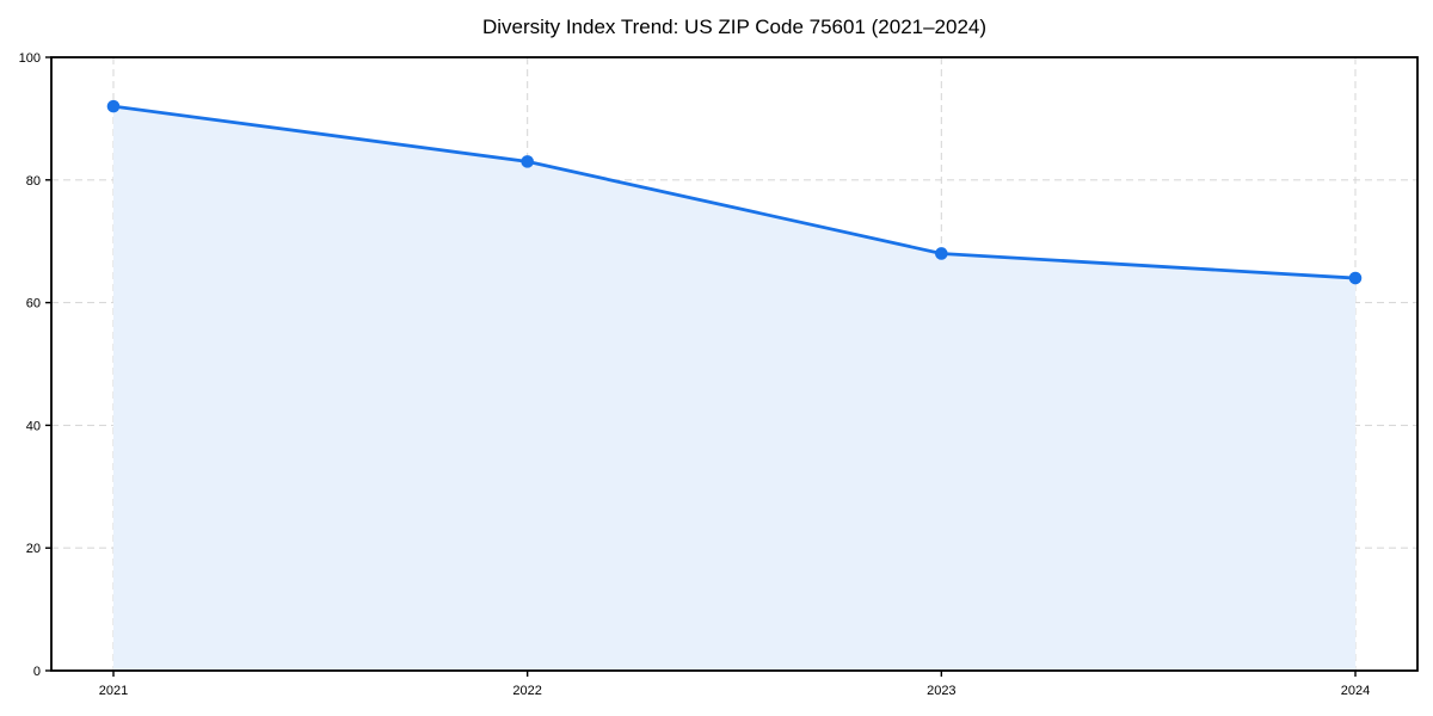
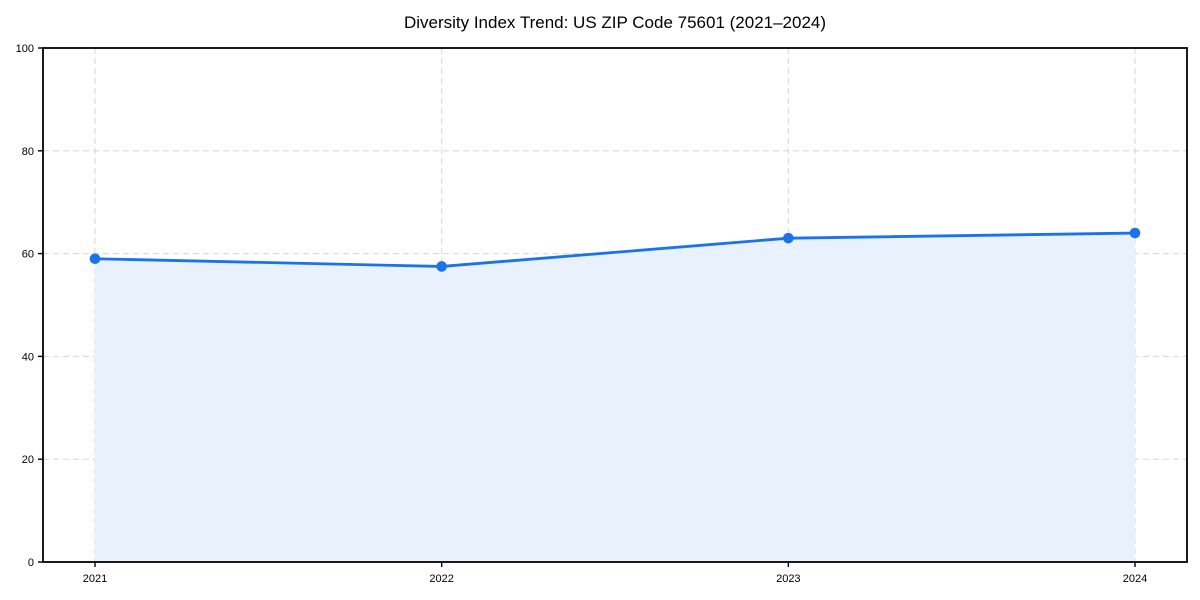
2021: 92 -> 59
2022: 83 -> 58
2023: 68 -> 63
